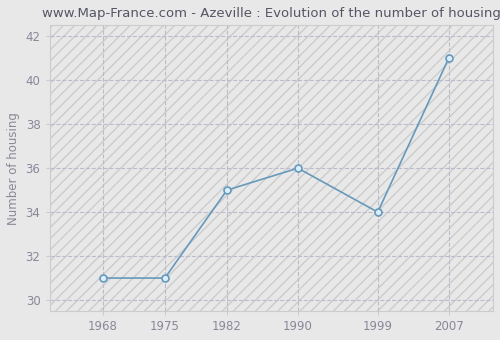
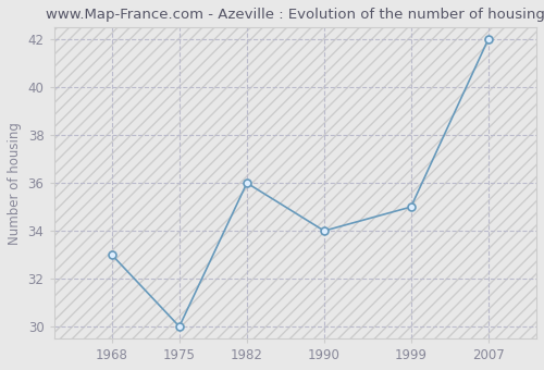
1968: 31 -> 33
1975: 31 -> 30
1982: 35 -> 36
1990: 36 -> 34
1999: 34 -> 35
2007: 41 -> 42
